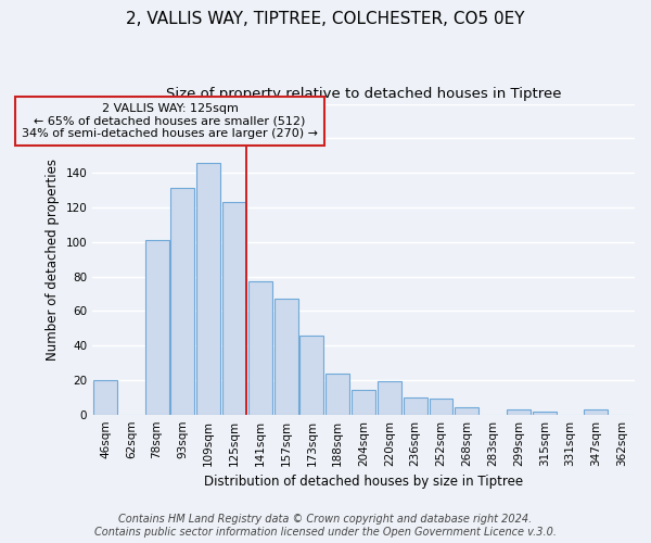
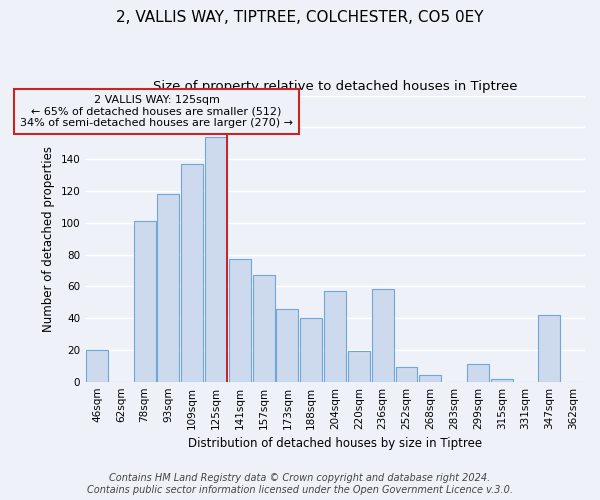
93sqm: 131 -> 118
109sqm: 146 -> 137
125sqm: 123 -> 154
188sqm: 24 -> 40
204sqm: 14 -> 57
236sqm: 10 -> 58
299sqm: 3 -> 11
347sqm: 3 -> 42
